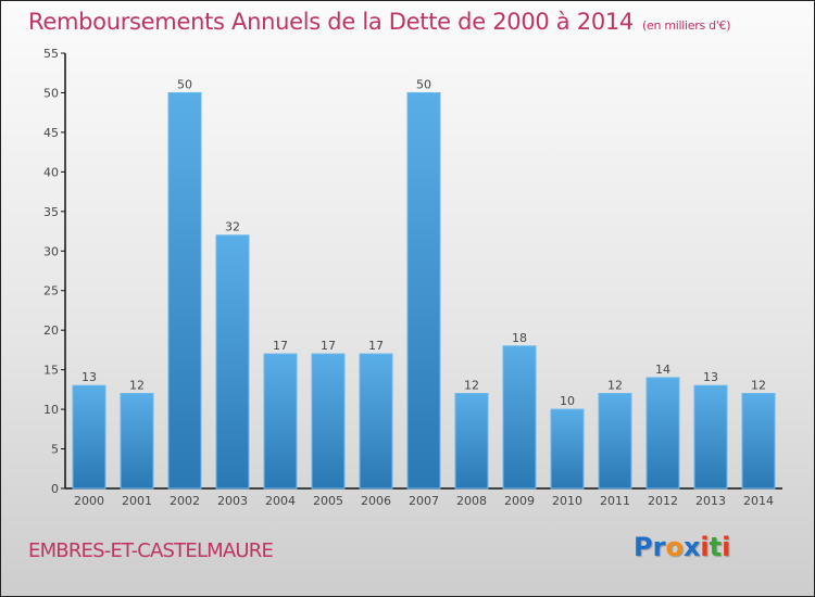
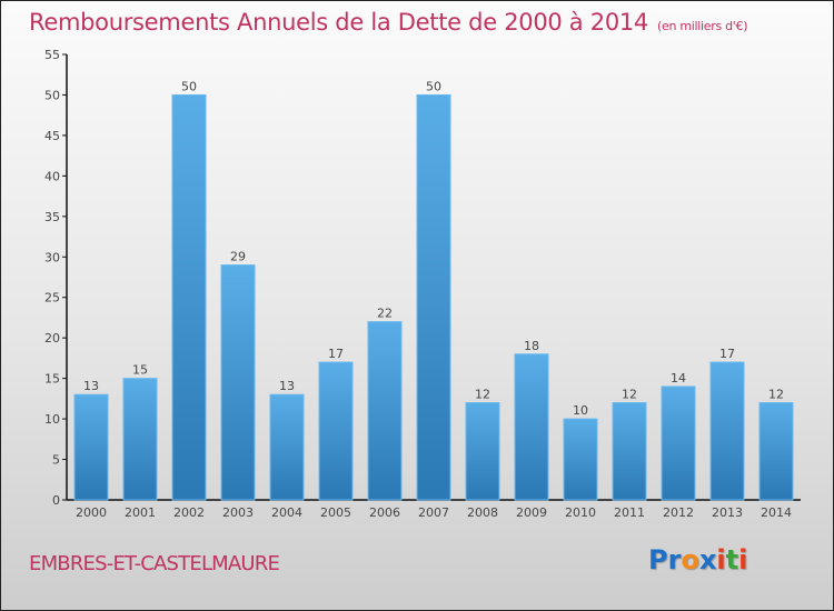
2001: 12 -> 15
2003: 32 -> 29
2004: 17 -> 13
2006: 17 -> 22
2013: 13 -> 17
